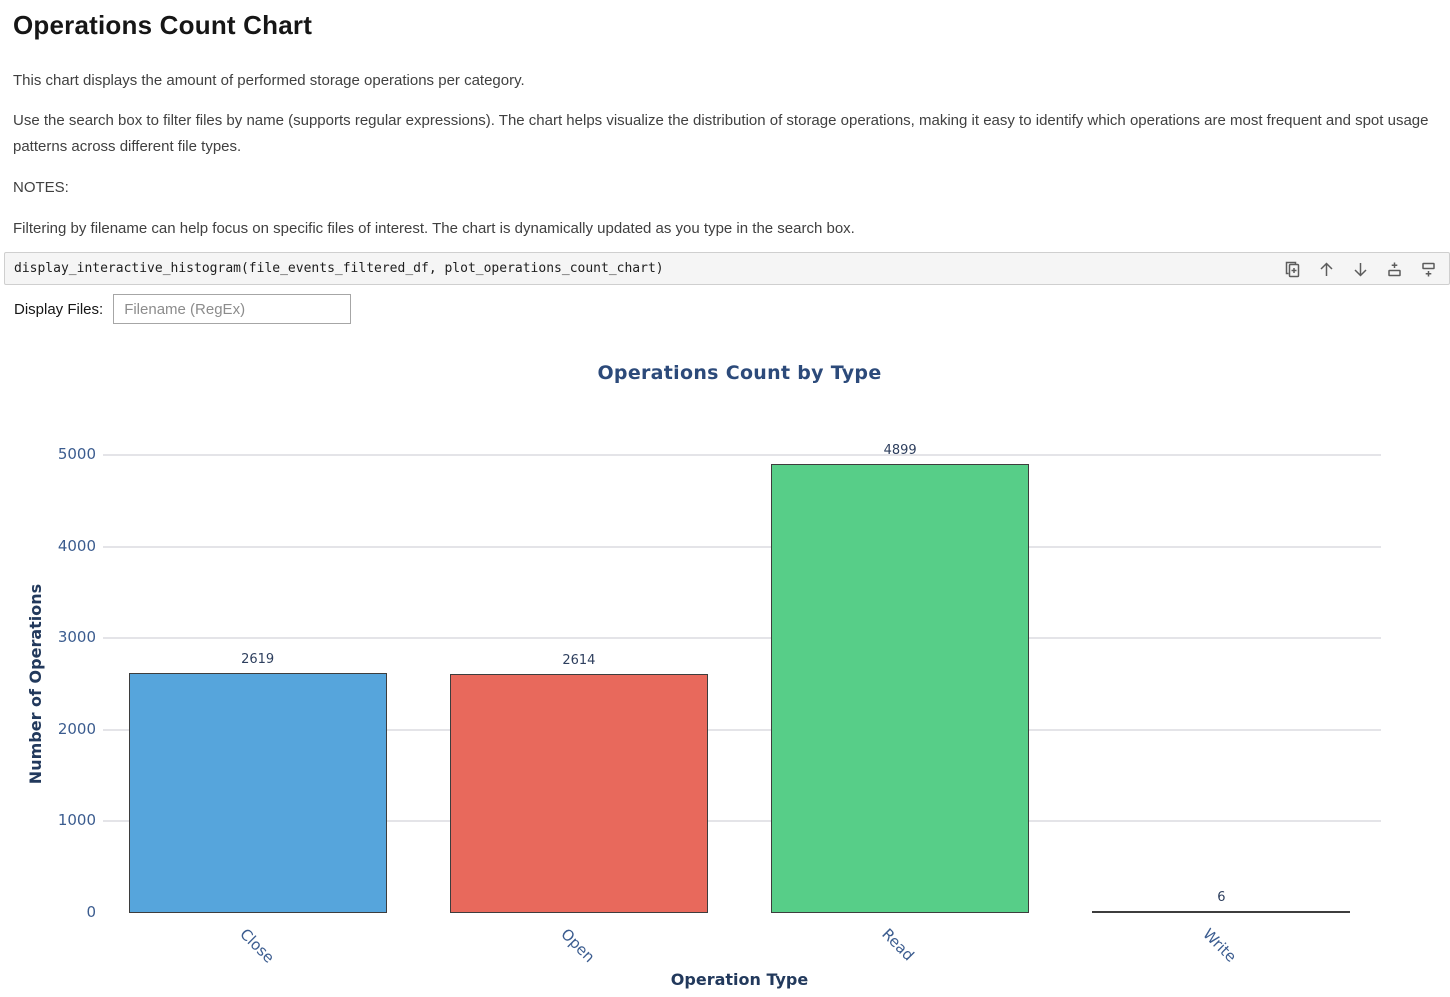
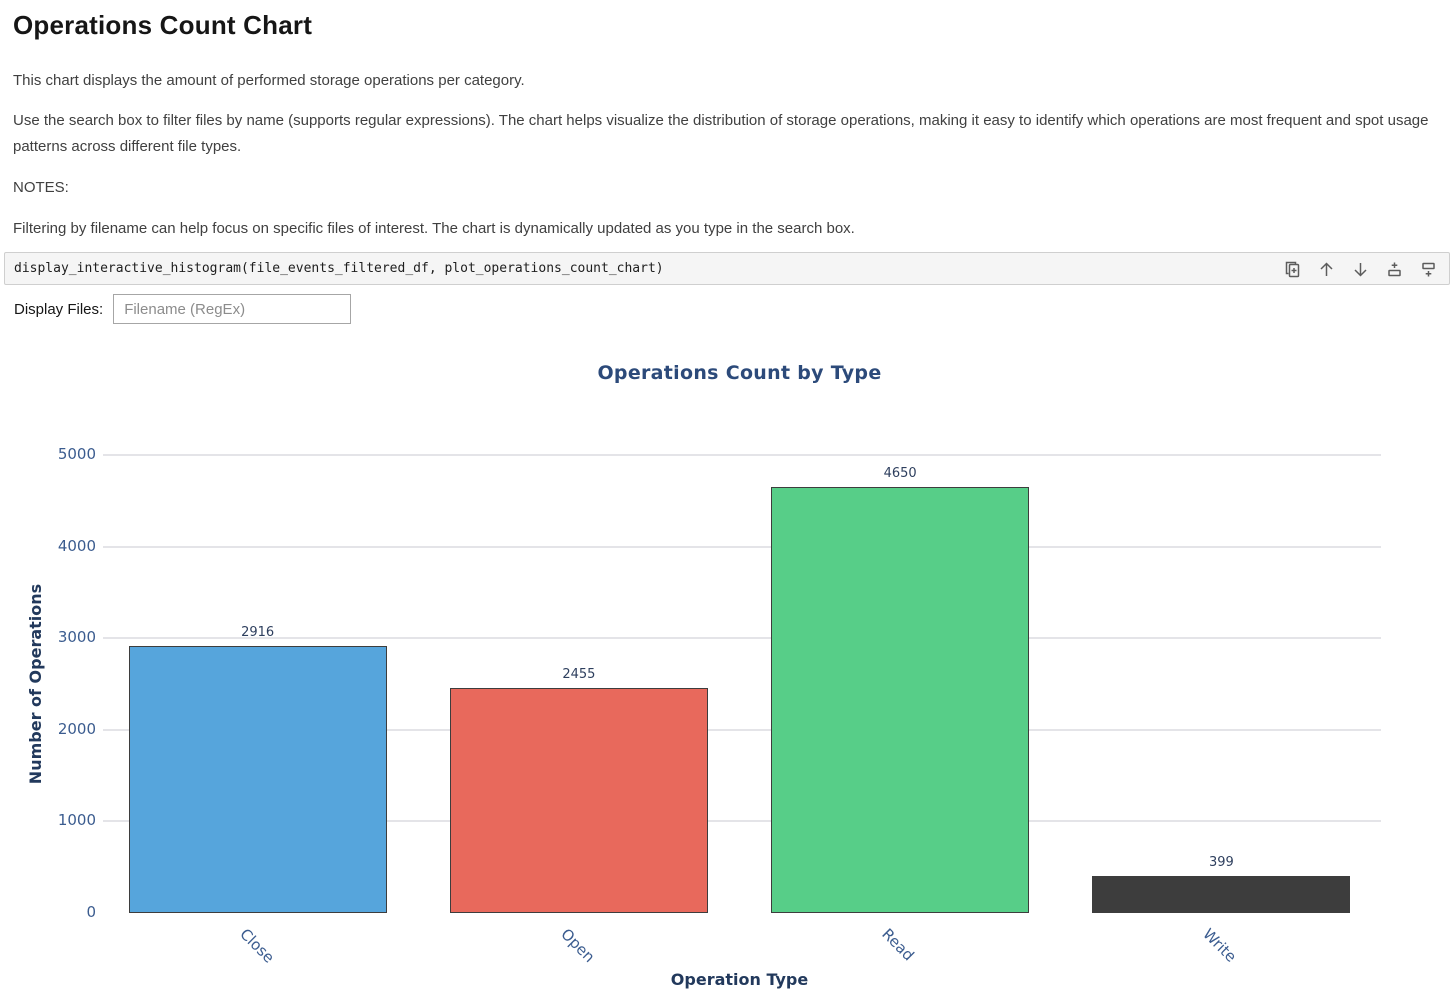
Close: 2619 -> 2916
Open: 2614 -> 2455
Read: 4899 -> 4650
Write: 6 -> 399
